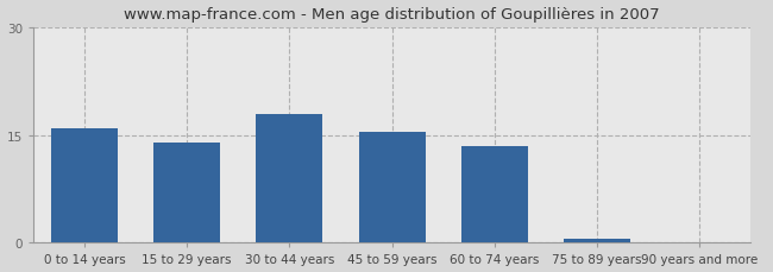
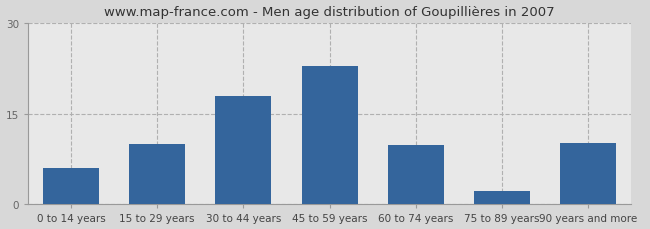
0 to 14 years: 16.0 -> 6.0
15 to 29 years: 14.0 -> 10.0
45 to 59 years: 15.5 -> 22.8
60 to 74 years: 13.5 -> 9.8
75 to 89 years: 0.6 -> 2.2
90 years and more: 0.1 -> 10.2
